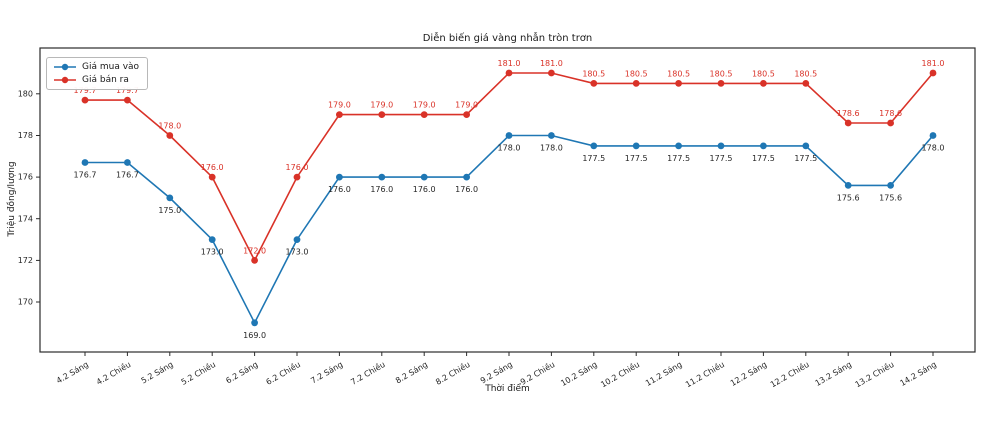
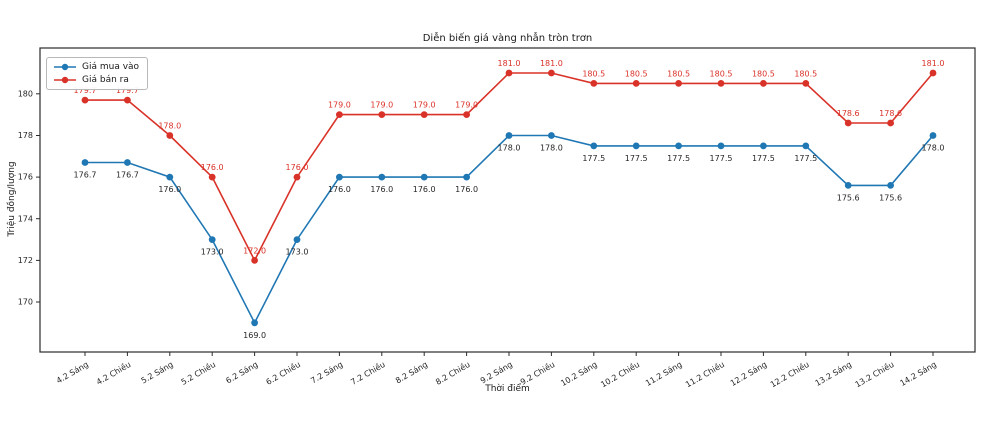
Giá mua vào/5.2 Sáng: 175.0 -> 176.0
